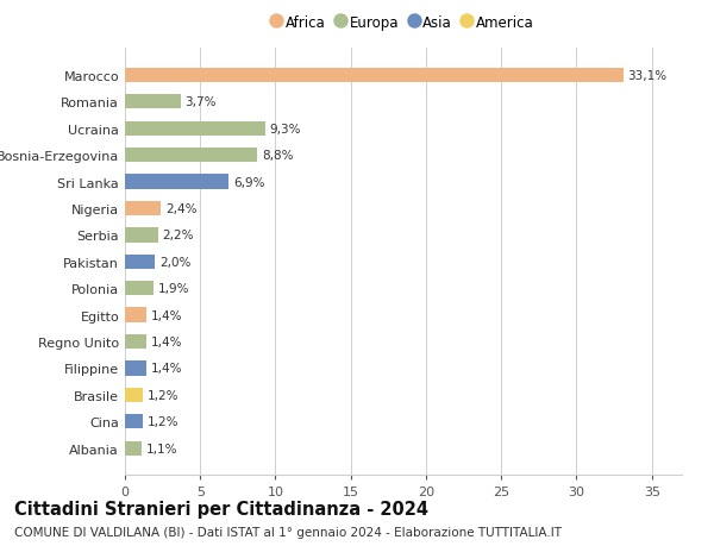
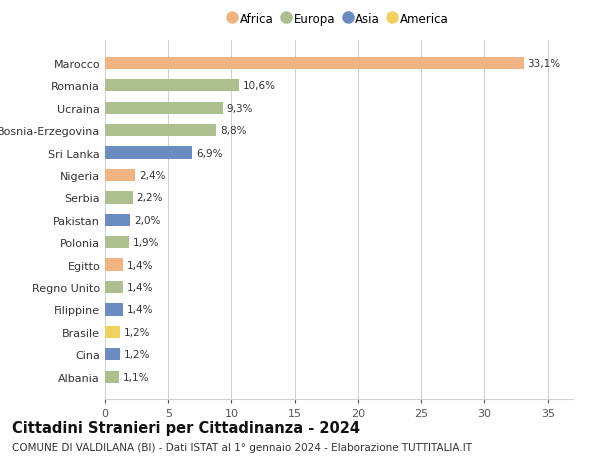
Romania: 3,7% -> 10,6%
